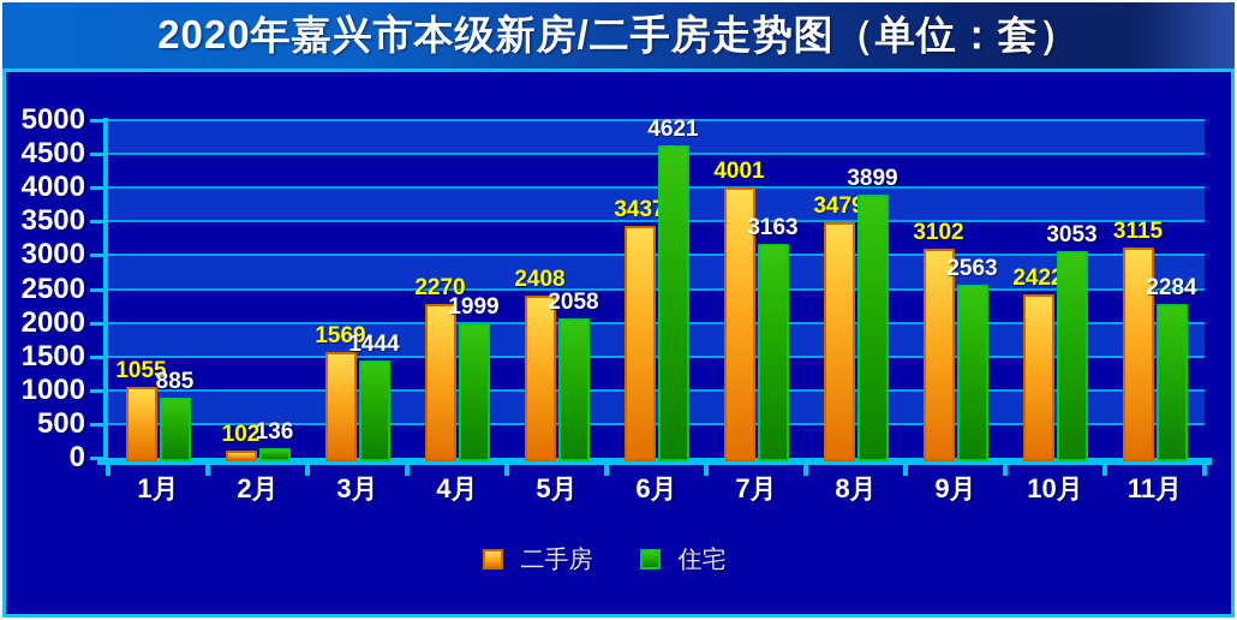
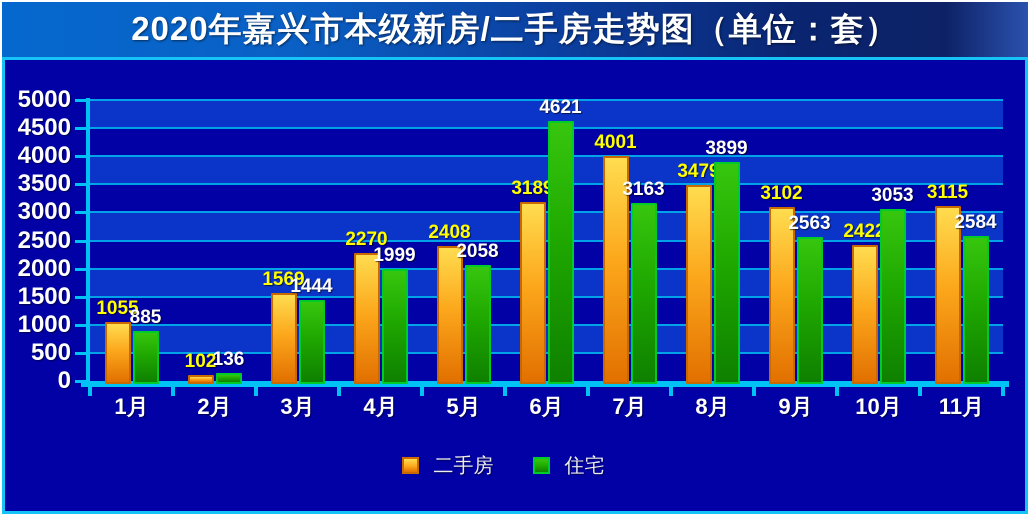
二手房/6月: 3437 -> 3189
住宅/11月: 2284 -> 2584
